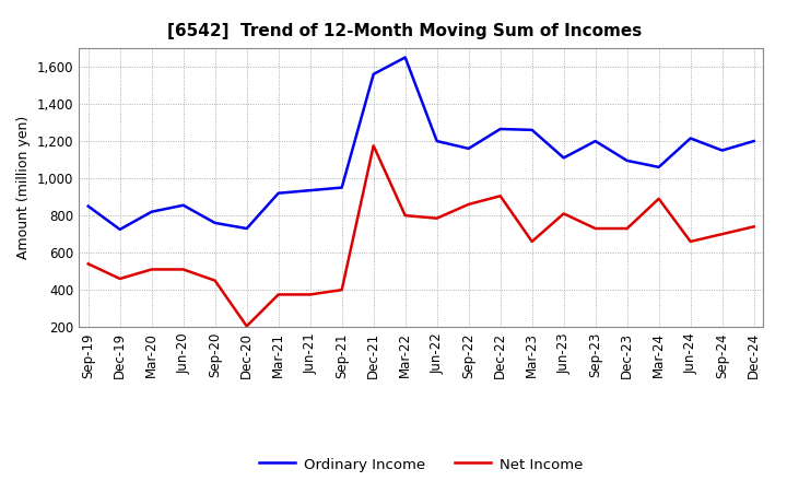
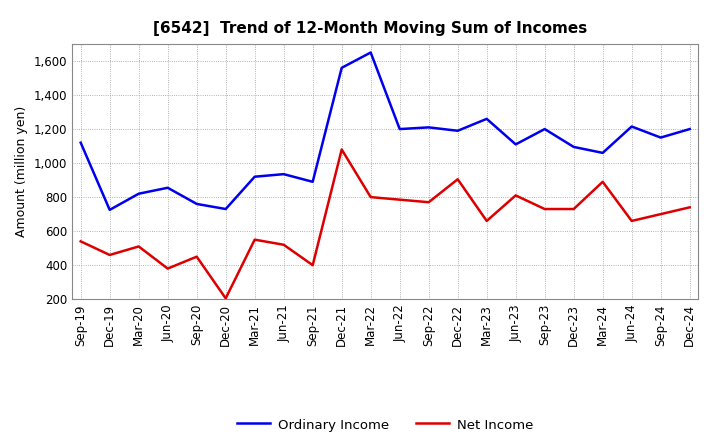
Ordinary Income/Sep-19: 850 -> 1,120
Net Income/Jun-20: 510 -> 380
Net Income/Mar-21: 380 -> 550
Net Income/Jun-21: 380 -> 520
Ordinary Income/Sep-21: 950 -> 890
Net Income/Dec-21: 1,180 -> 1,080
Ordinary Income/Sep-22: 1,160 -> 1,210
Net Income/Sep-22: 860 -> 770
Ordinary Income/Dec-22: 1,260 -> 1,190
